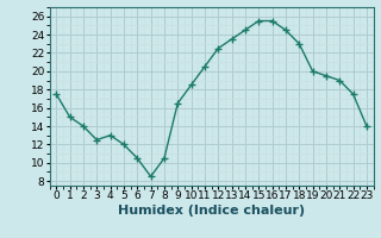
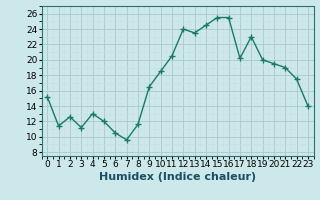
0: 17.5 -> 15.2
1: 15.0 -> 11.4
2: 14.0 -> 12.6
3: 12.5 -> 11.2
7: 8.5 -> 9.6
8: 10.5 -> 11.6
12: 22.5 -> 24.0
17: 24.5 -> 20.2
